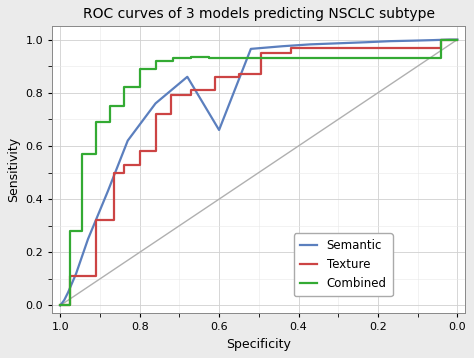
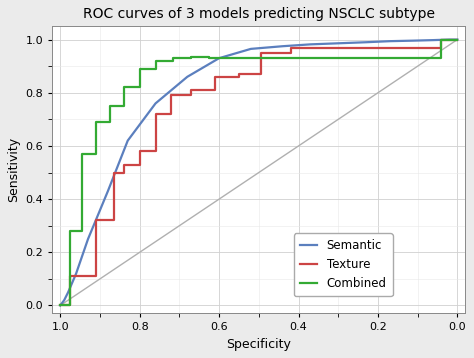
Semantic/0.6: 0.660 -> 0.930
